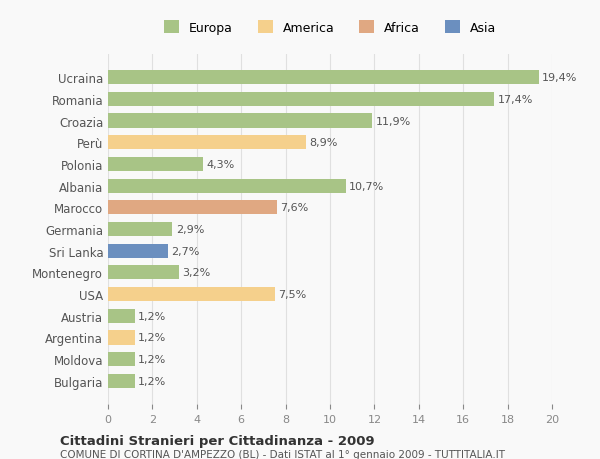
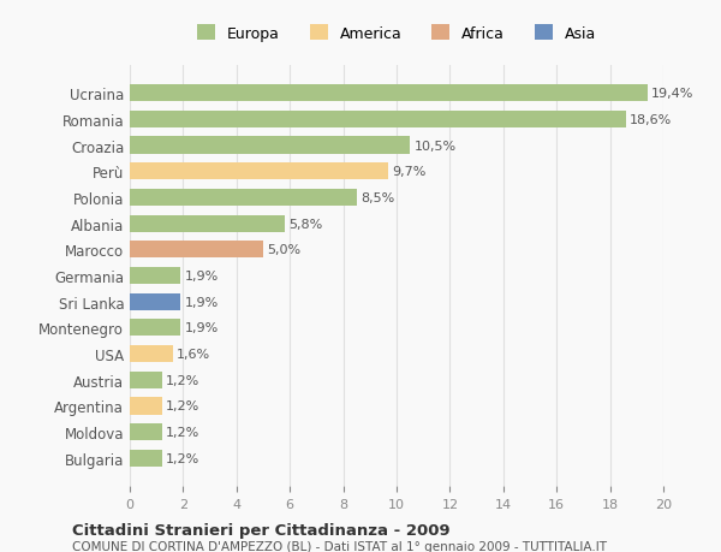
Romania: 17,4% -> 18,6%
Croazia: 11,9% -> 10,5%
Perù: 8,9% -> 9,7%
Polonia: 4,3% -> 8,5%
Albania: 10,7% -> 5,8%
Marocco: 7,6% -> 5,0%
Germania: 2,9% -> 1,9%
Sri Lanka: 2,7% -> 1,9%
Montenegro: 3,2% -> 1,9%
USA: 7,5% -> 1,6%
